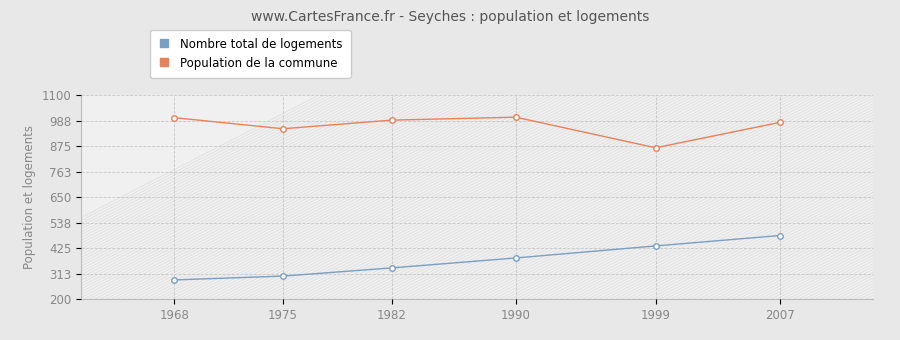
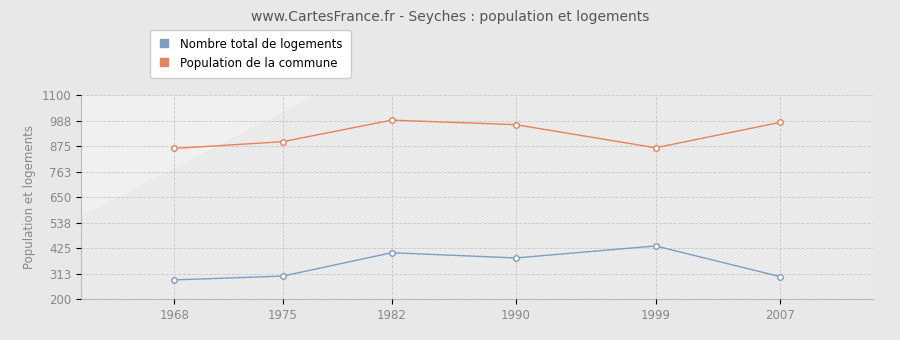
Population de la commune/1968: 1001 -> 865
Population de la commune/1975: 952 -> 895
Nombre total de logements/1982: 338 -> 405
Population de la commune/1990: 1003 -> 970
Nombre total de logements/2007: 481 -> 300
